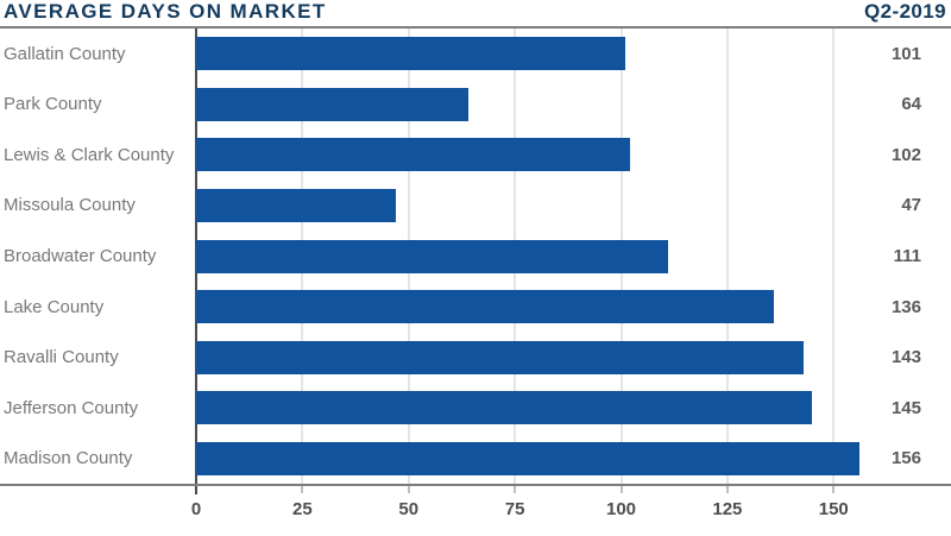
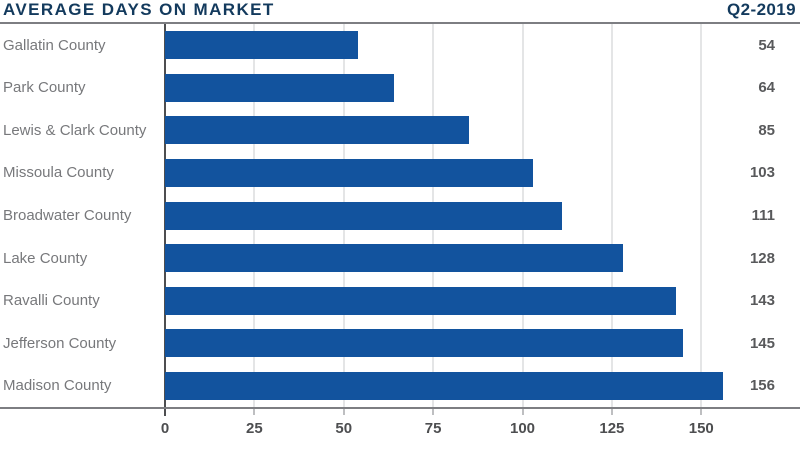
Gallatin County: 101 -> 54
Lewis & Clark County: 102 -> 85
Missoula County: 47 -> 103
Lake County: 136 -> 128
